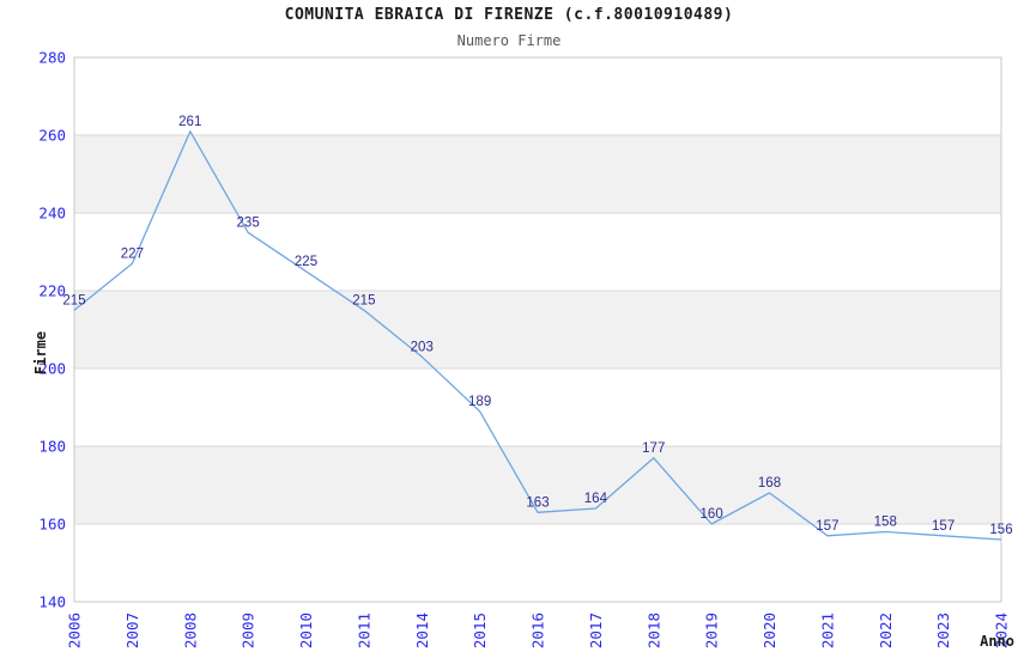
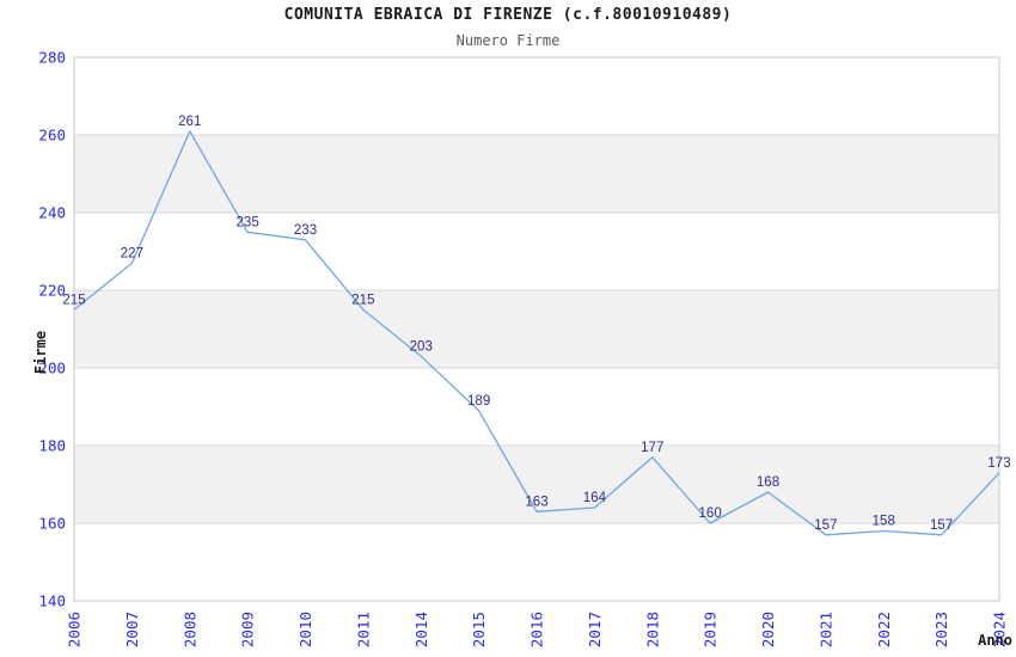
2010: 225 -> 233
2024: 156 -> 173
